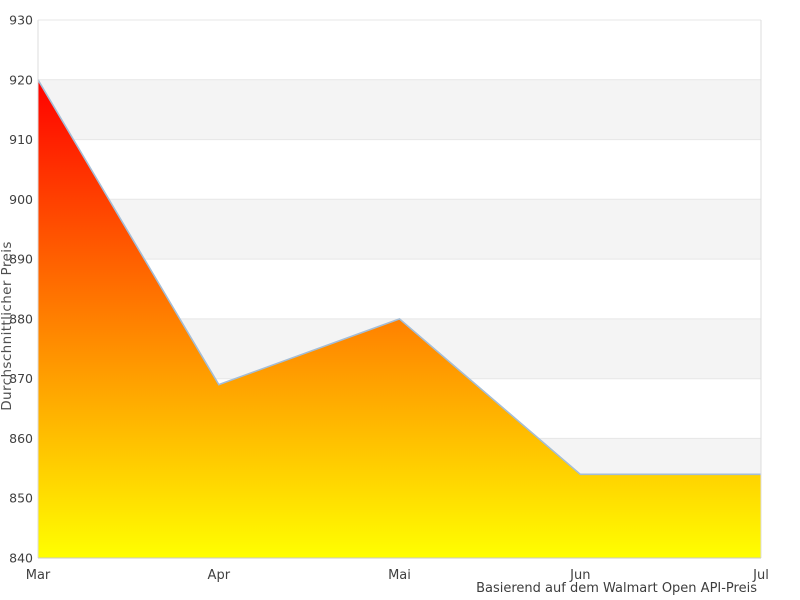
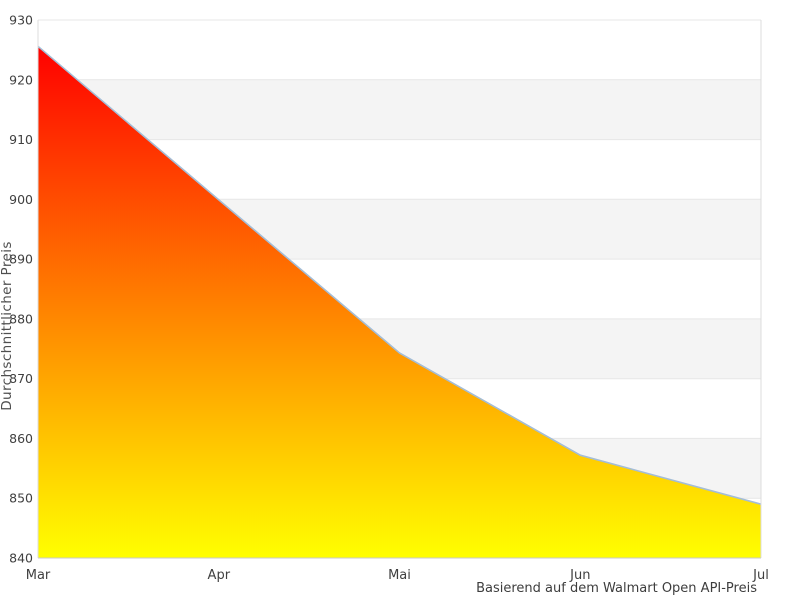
Mar: 920 -> 926
Apr: 869 -> 900
Mai: 880 -> 874
Jun: 854 -> 857
Jul: 854 -> 849
